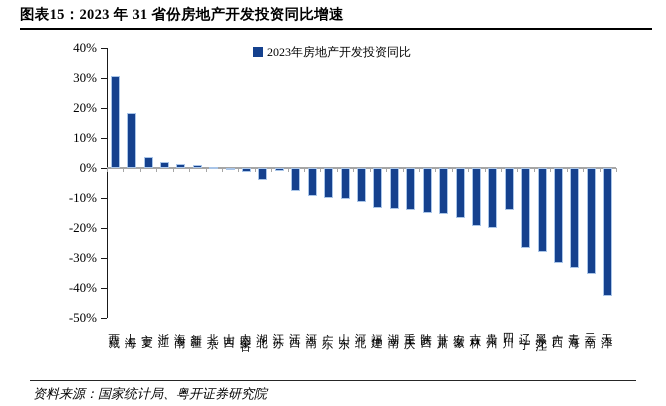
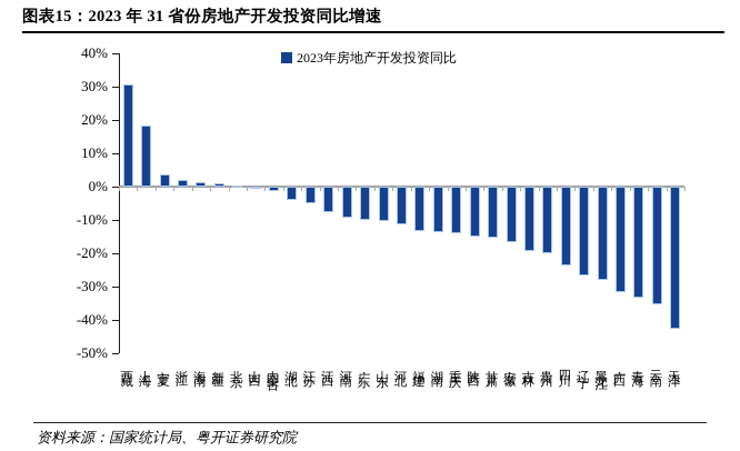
江苏: -1% -> -5%
四川: -14% -> -24%
